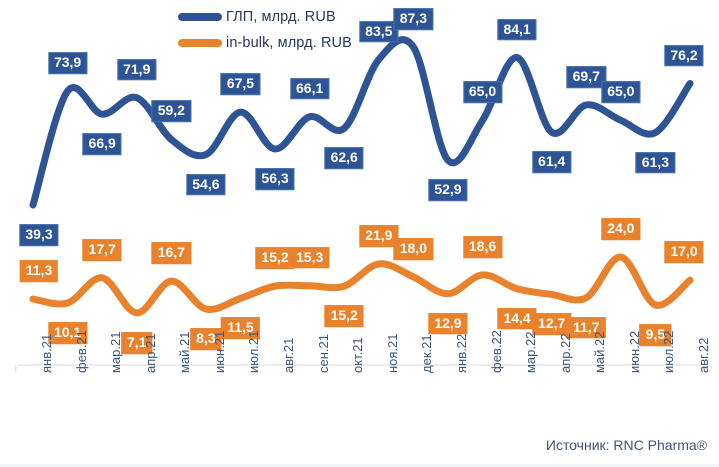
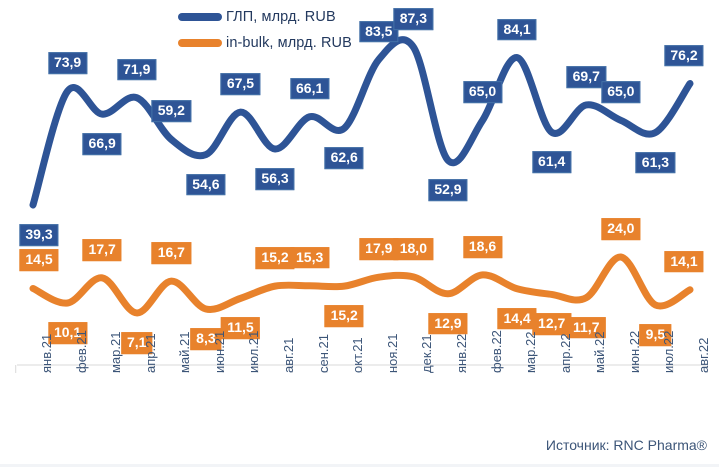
in-bulk, млрд. RUB/янв.21: 11,3 -> 14,5
in-bulk, млрд. RUB/ноя.21: 21,9 -> 17,9
in-bulk, млрд. RUB/авг.22: 17,0 -> 14,1
